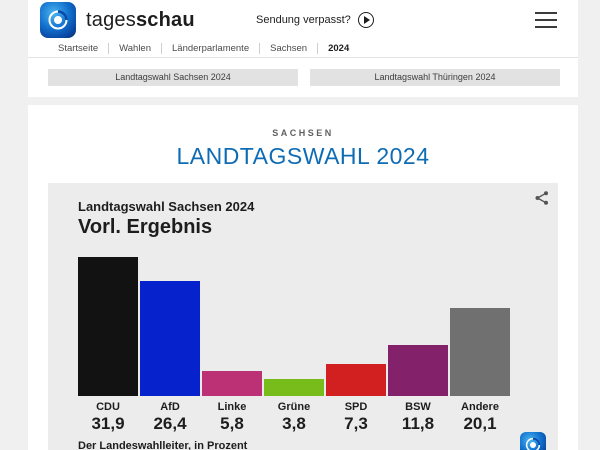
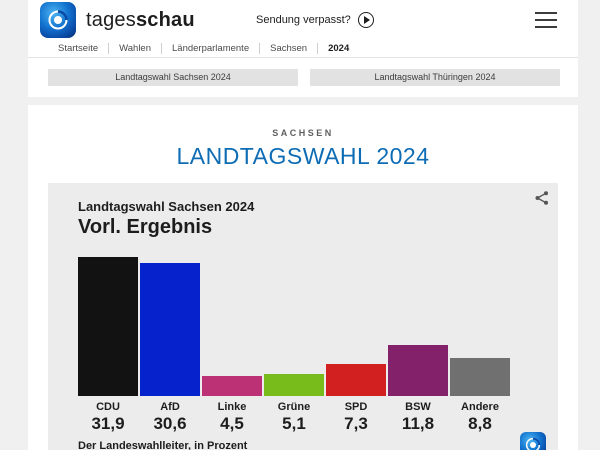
AfD: 26,4 -> 30,6
Linke: 5,8 -> 4,5
Grüne: 3,8 -> 5,1
Andere: 20,1 -> 8,8
